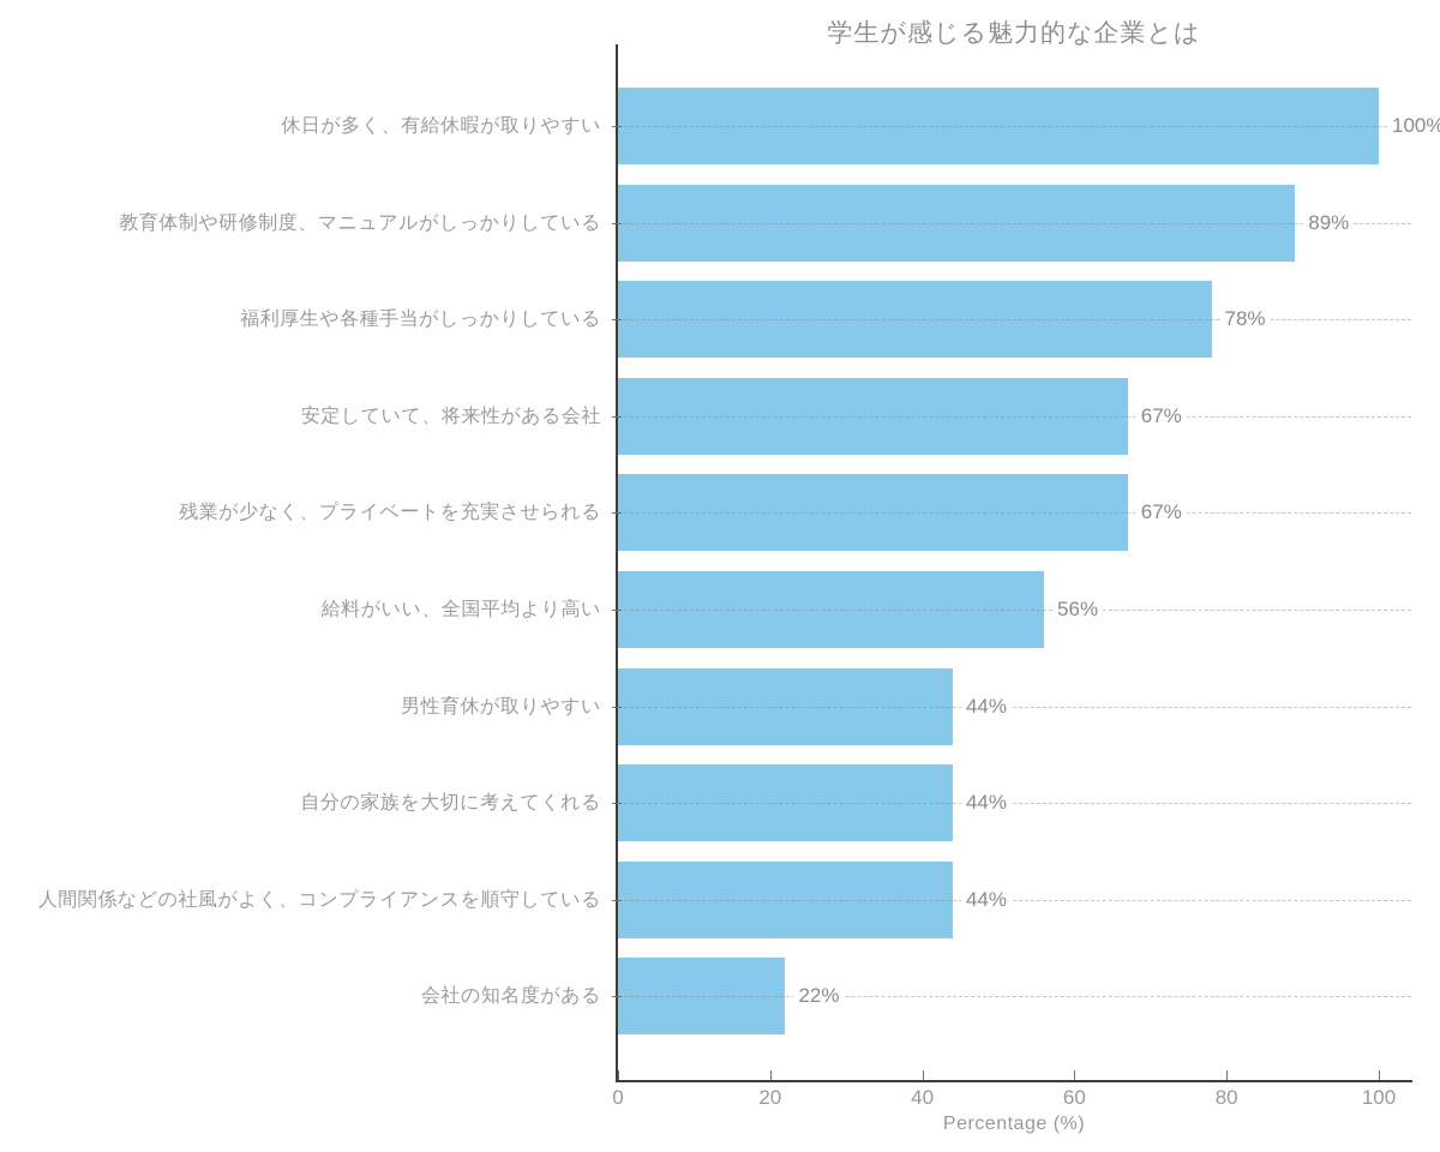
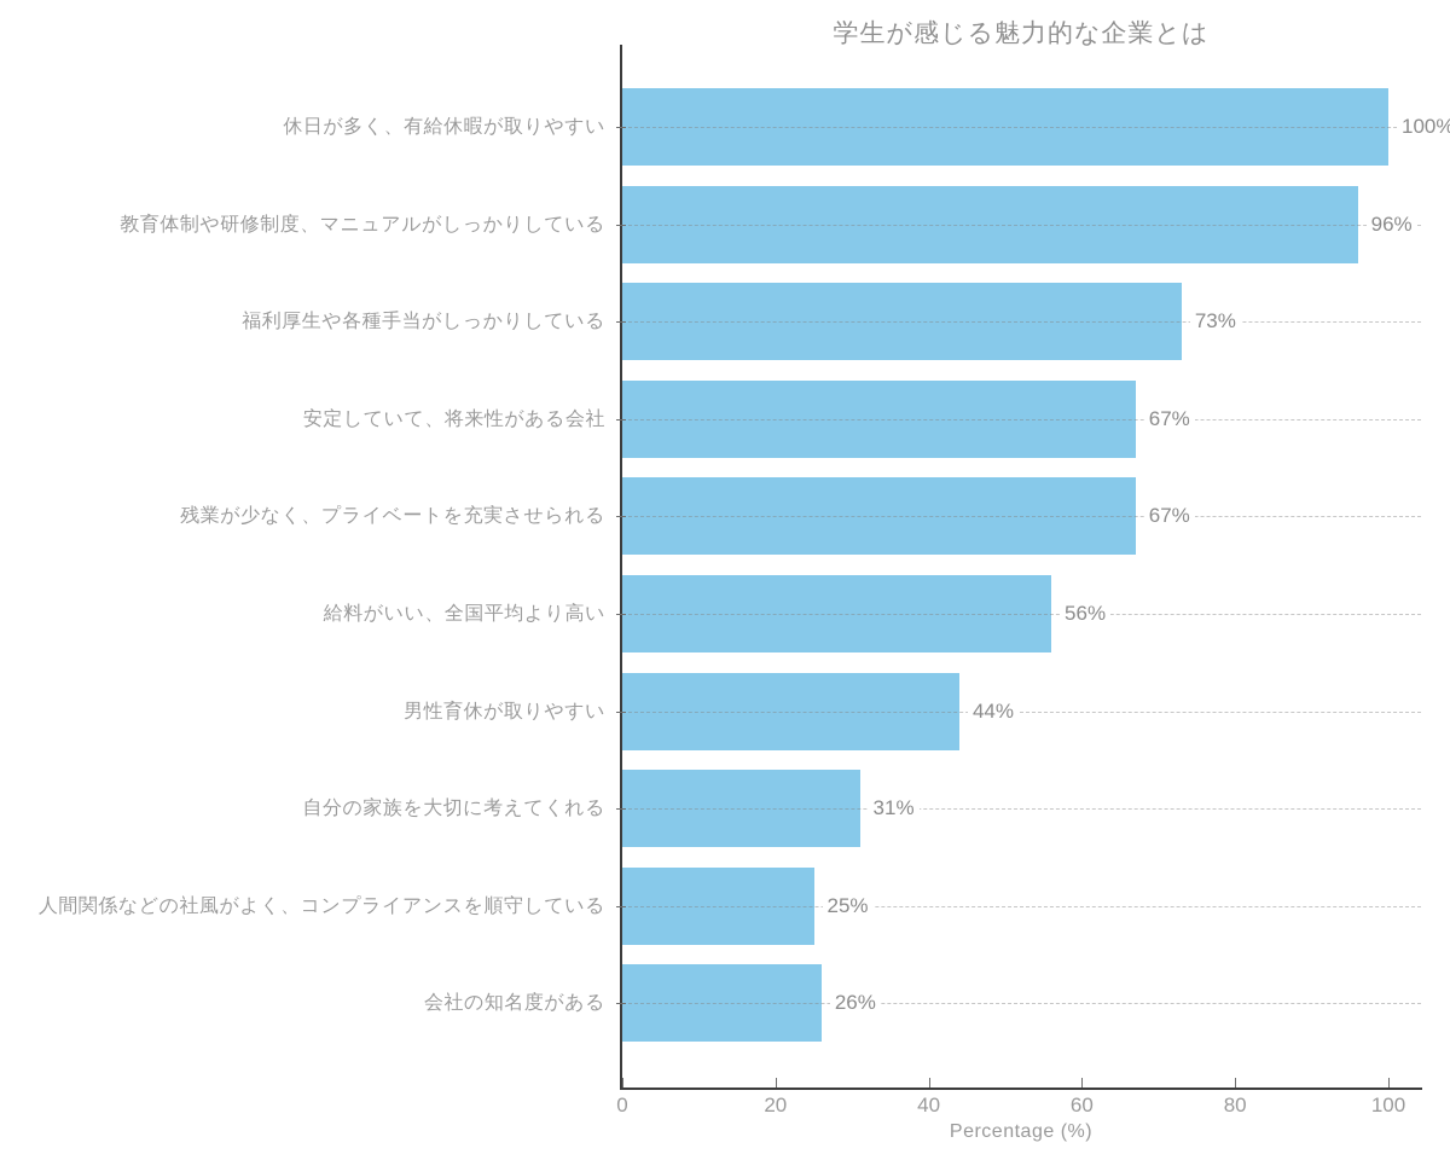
教育体制や研修制度、マニュアルがしっかりしている: 89% -> 96%
福利厚生や各種手当がしっかりしている: 78% -> 73%
自分の家族を大切に考えてくれる: 44% -> 31%
人間関係などの社風がよく、コンプライアンスを順守している: 44% -> 25%
会社の知名度がある: 22% -> 26%
